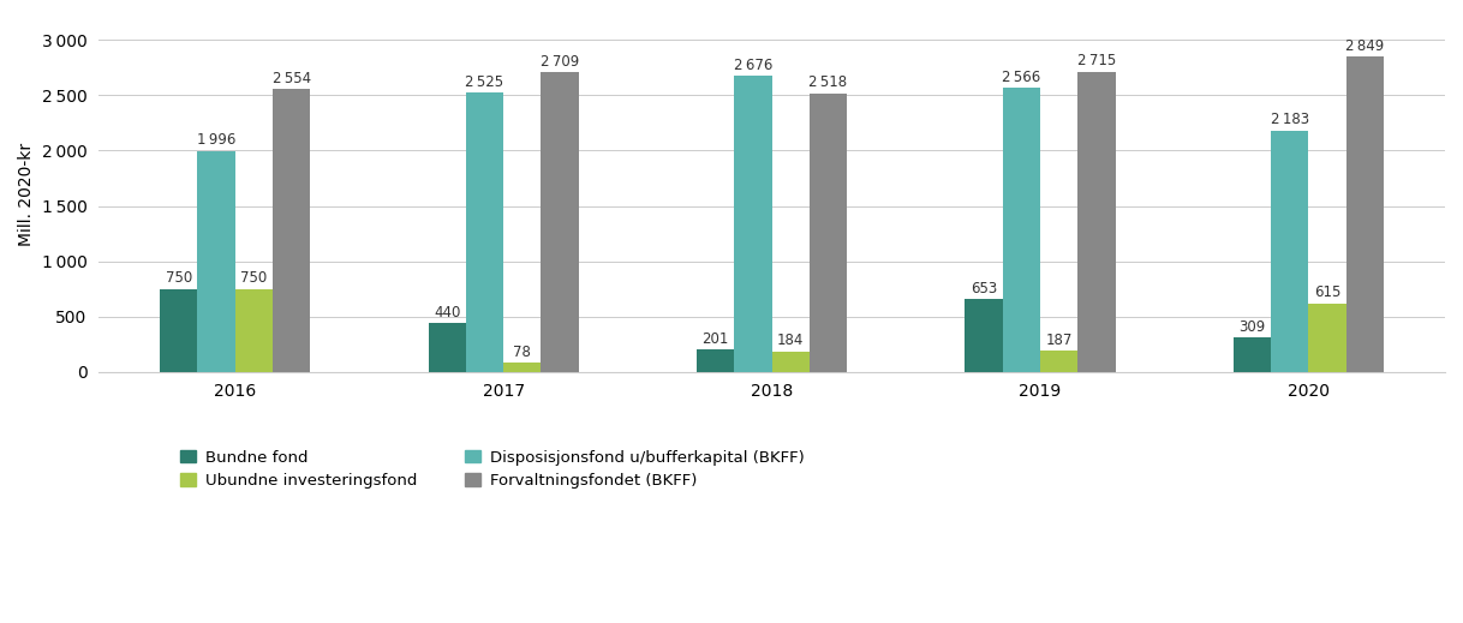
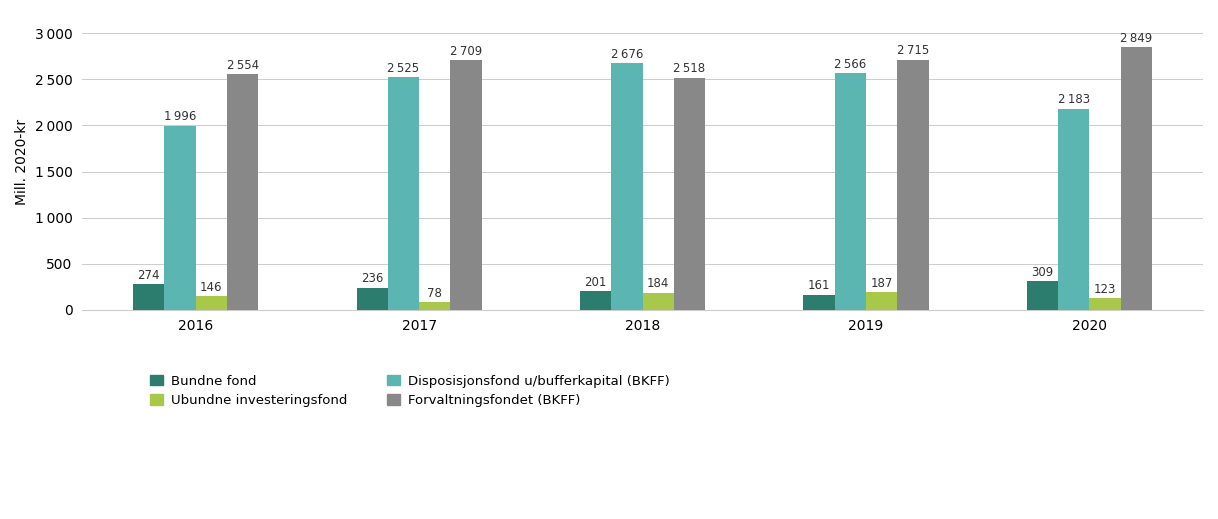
Bundne fond/2016: 750 -> 274
Ubundne investeringsfond/2016: 750 -> 146
Bundne fond/2017: 440 -> 236
Bundne fond/2019: 653 -> 161
Ubundne investeringsfond/2020: 615 -> 123
